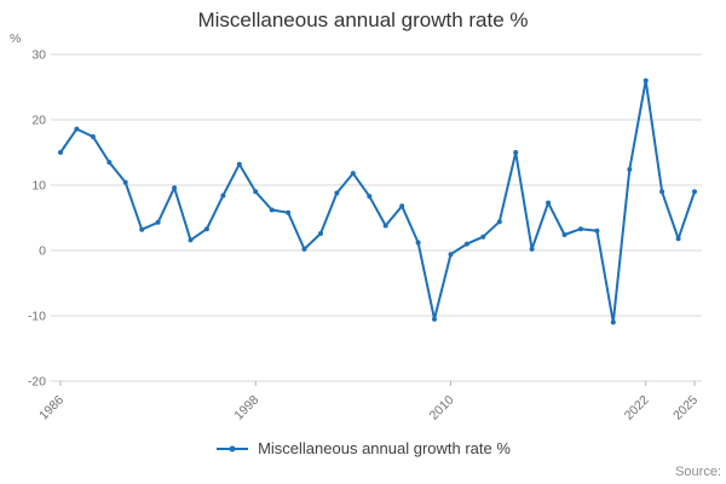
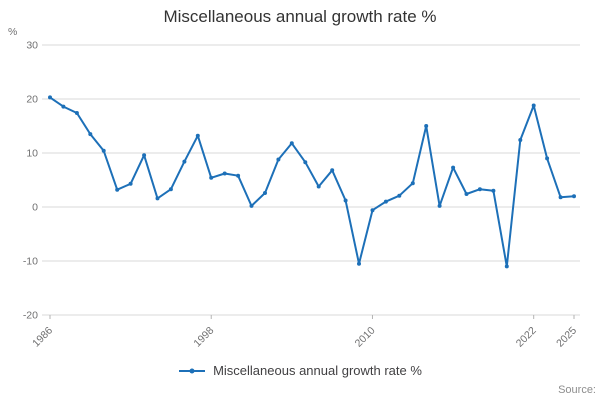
1986: 15 -> 20
1998: 9 -> 5
2022: 26 -> 19
2025: 9 -> 2
